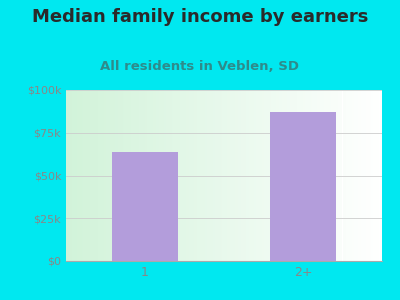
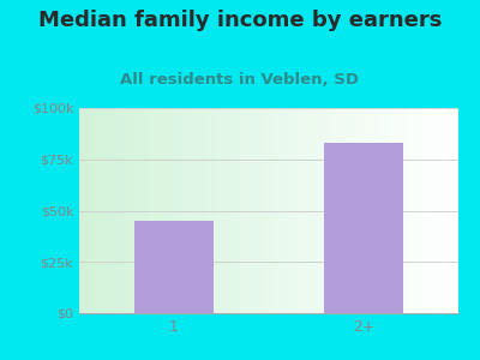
1: $64k -> $45k
2+: $87k -> $83k
